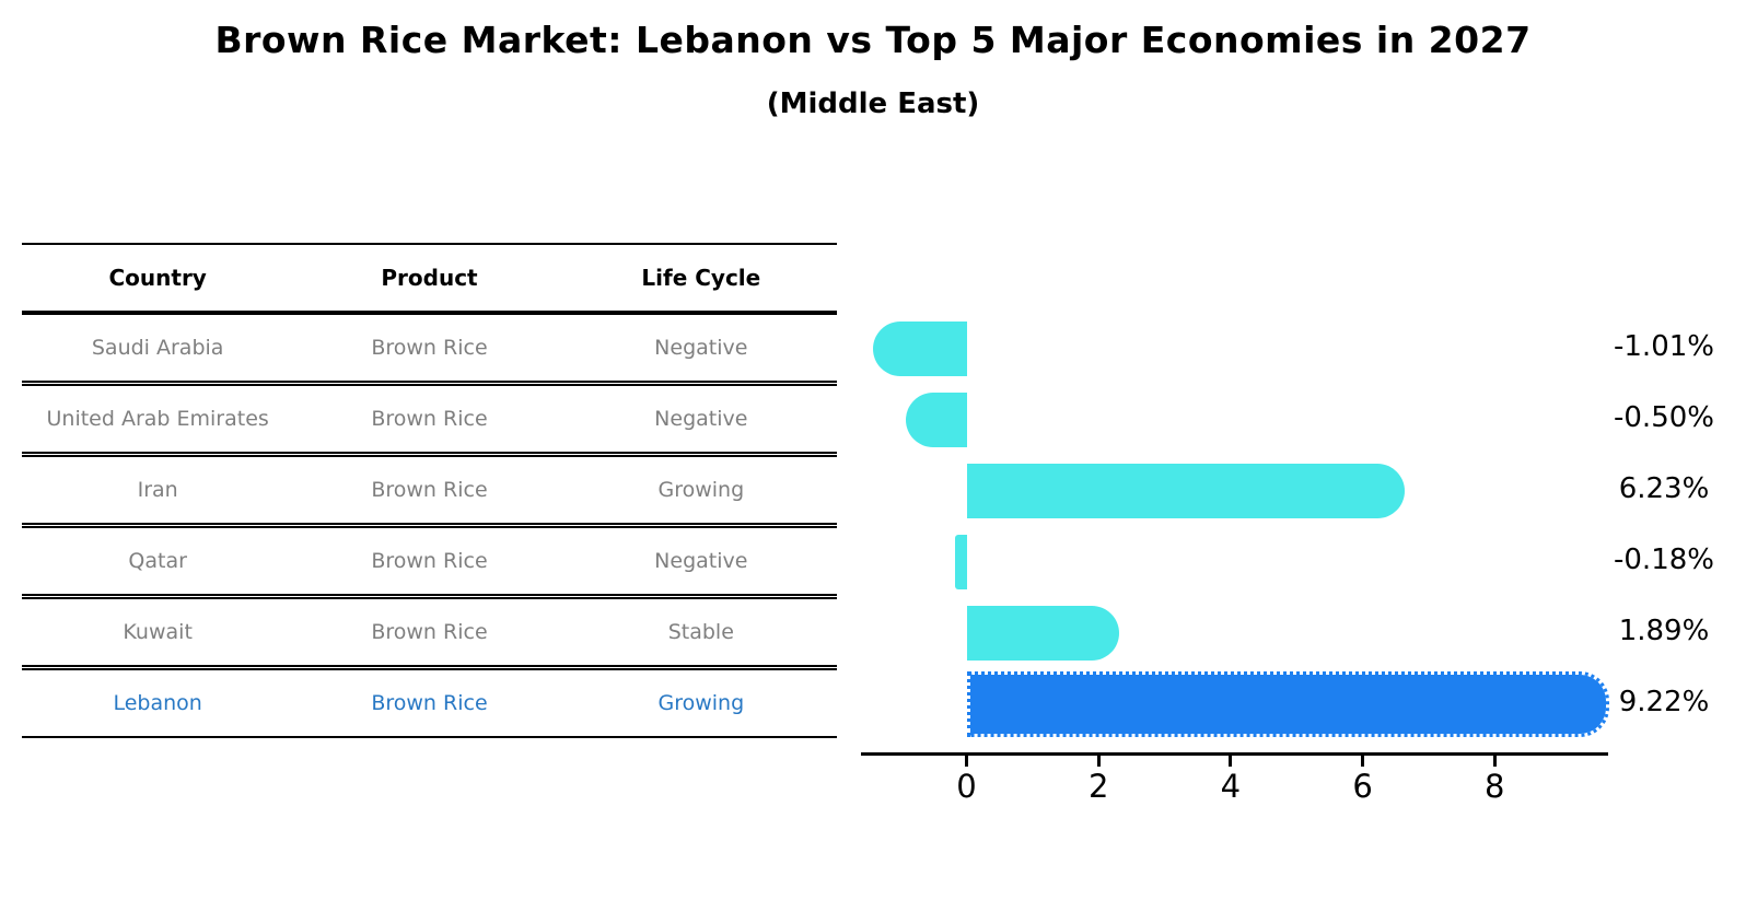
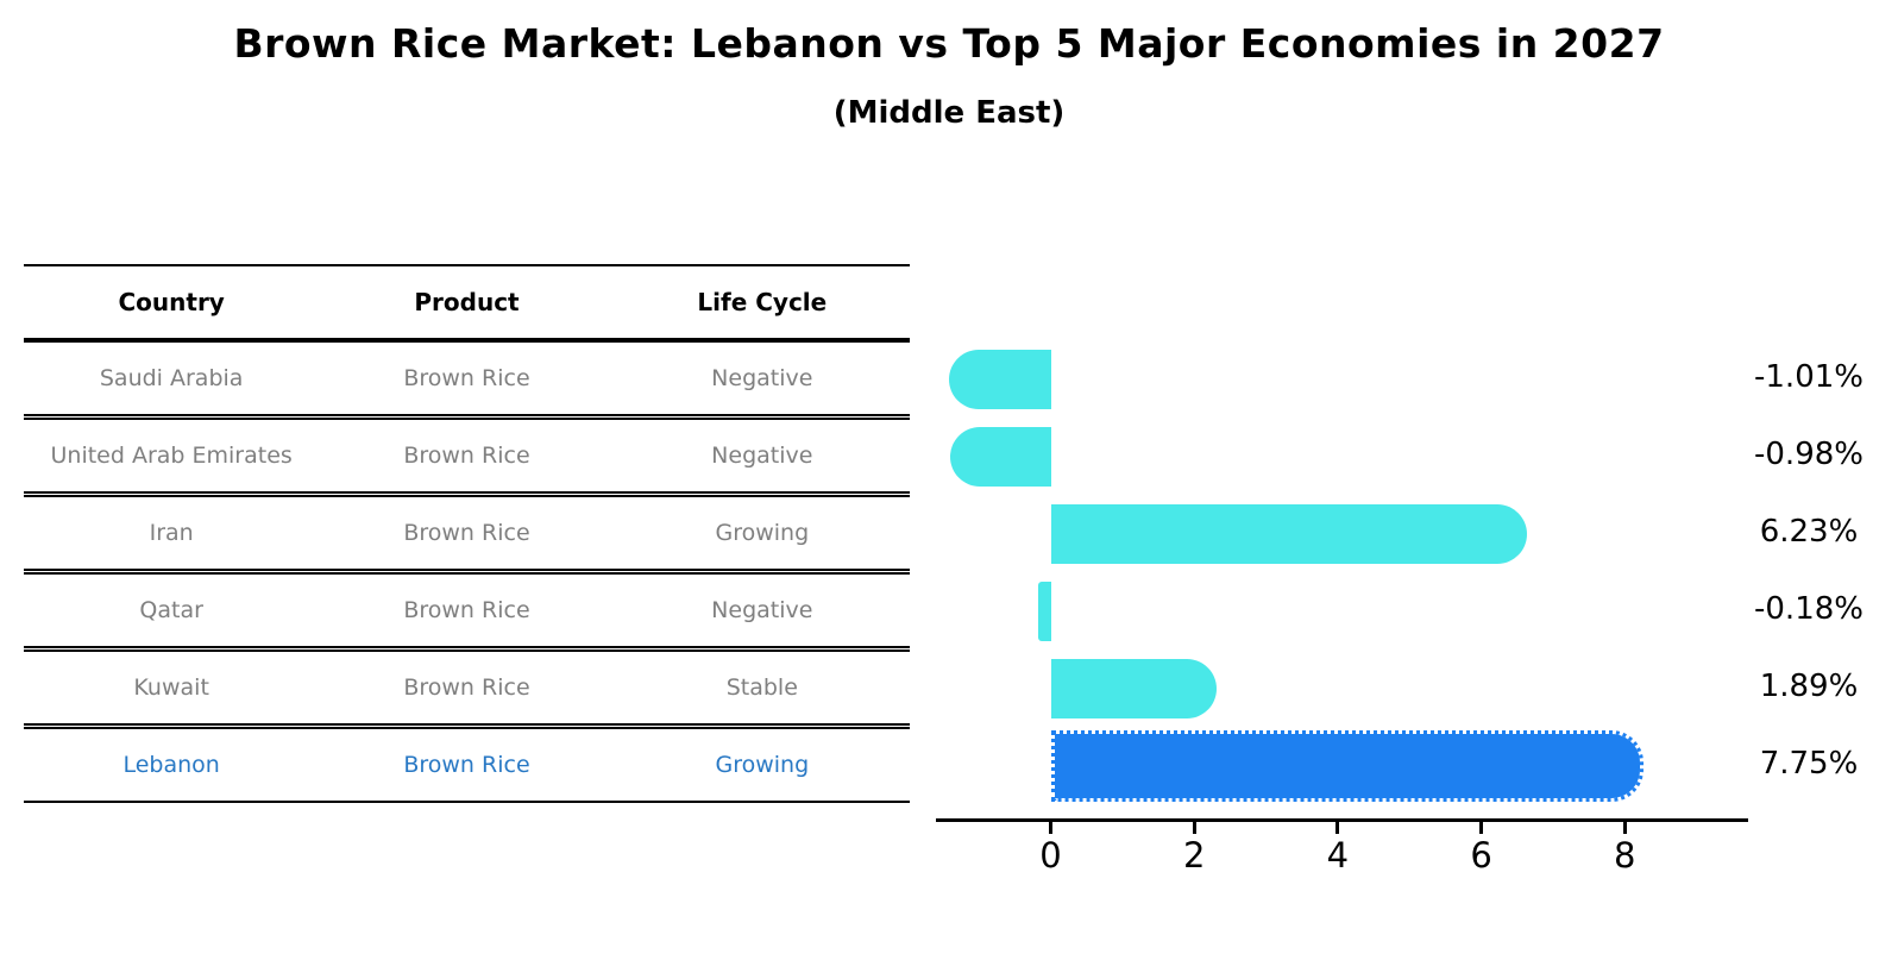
United Arab Emirates: -0.50% -> -0.98%
Lebanon: 9.22% -> 7.75%
